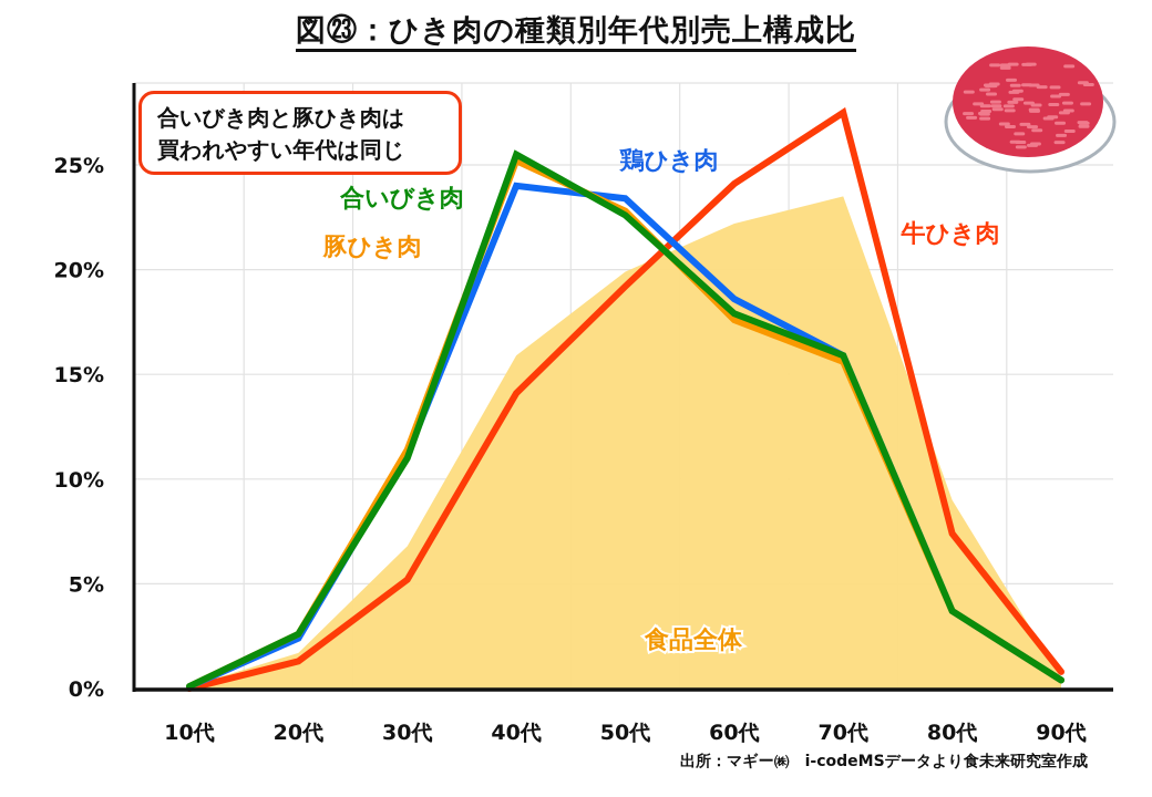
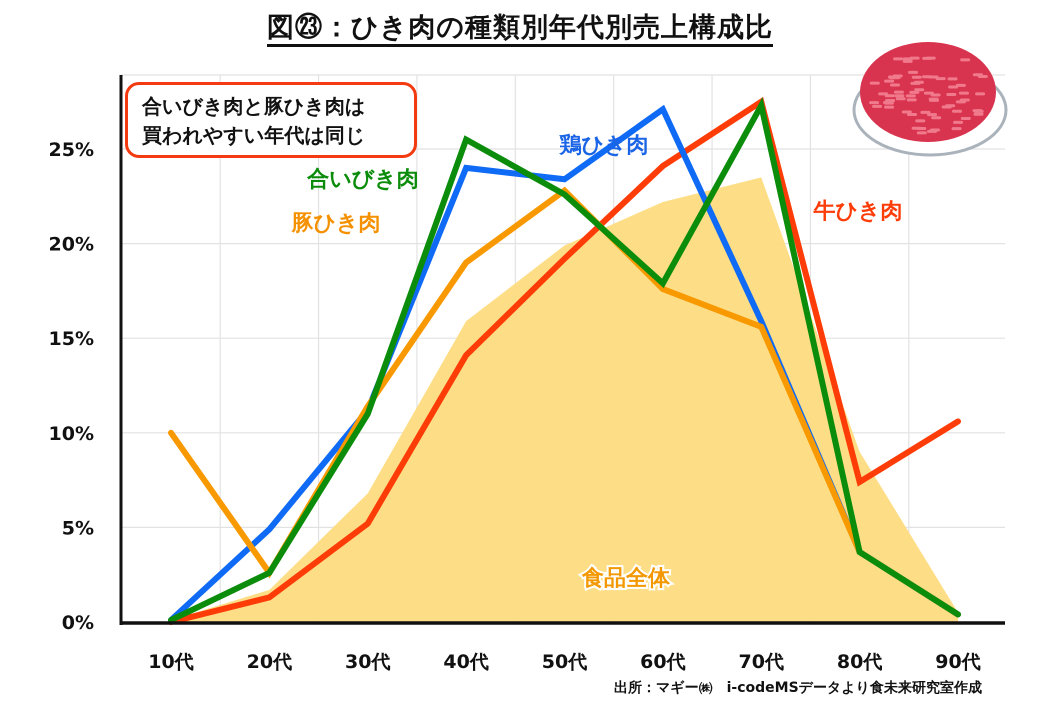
豚ひき肉/10代: 0.1% -> 10.0%
鶏ひき肉/20代: 2.4% -> 4.9%
豚ひき肉/40代: 25.2% -> 19.0%
鶏ひき肉/60代: 18.6% -> 27.1%
合いびき肉/70代: 15.9% -> 27.3%
牛ひき肉/90代: 0.8% -> 10.6%
